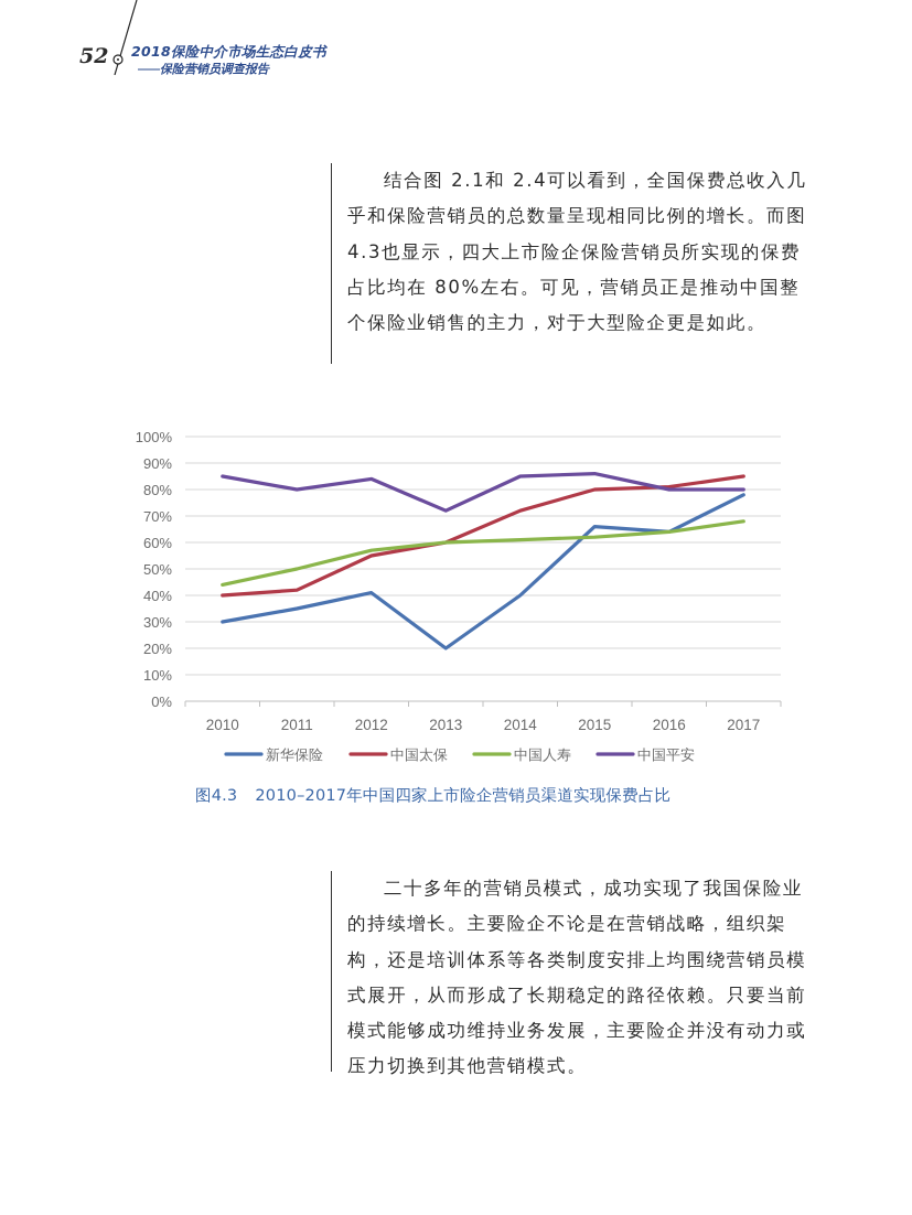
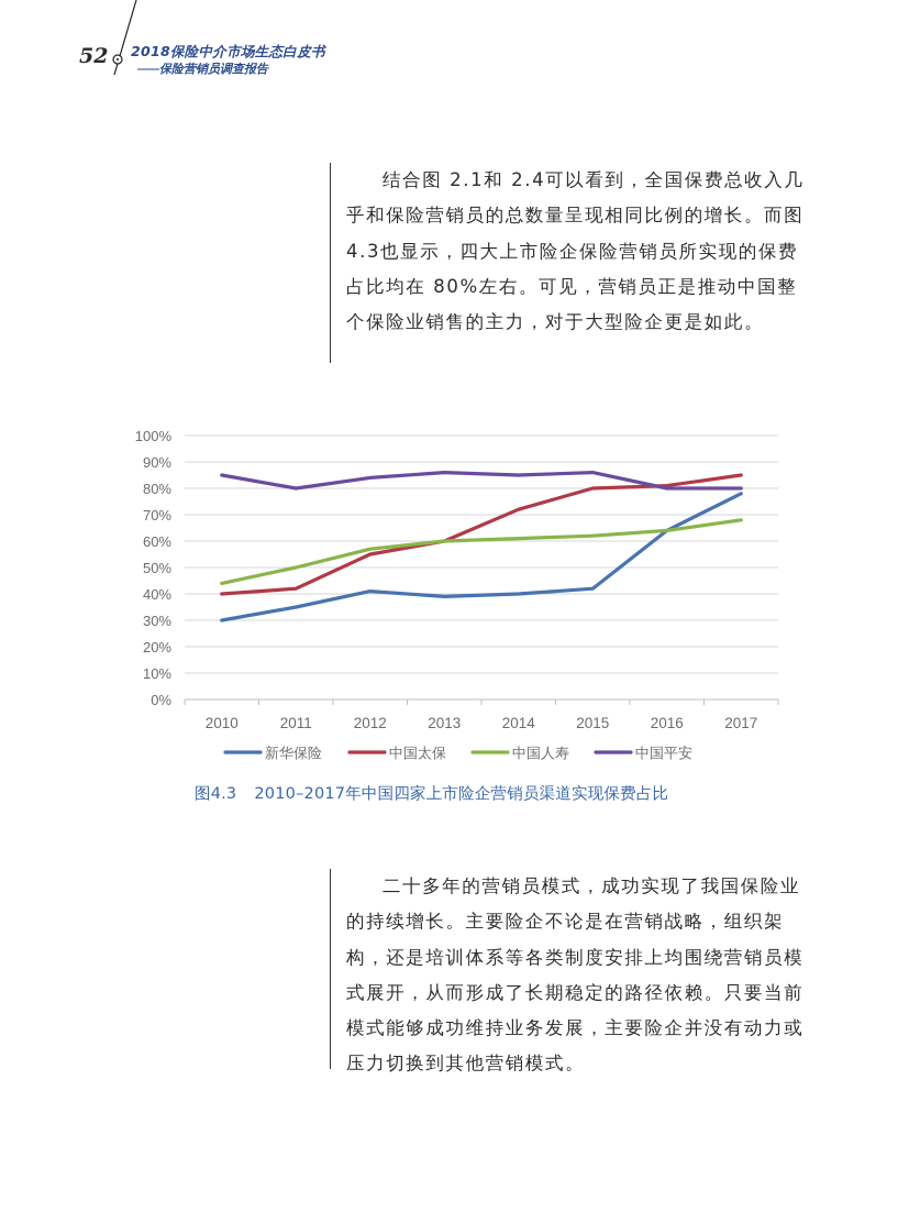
新华保险/2013: 20% -> 39%
中国平安/2013: 72% -> 86%
新华保险/2015: 66% -> 42%
